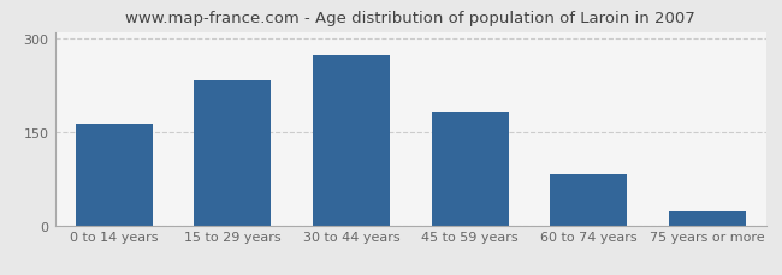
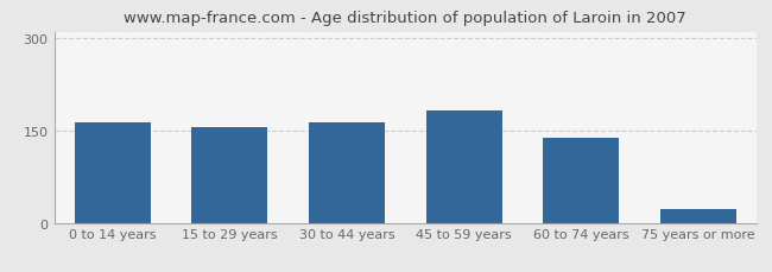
15 to 29 years: 232 -> 156
30 to 44 years: 272 -> 163
60 to 74 years: 82 -> 137
